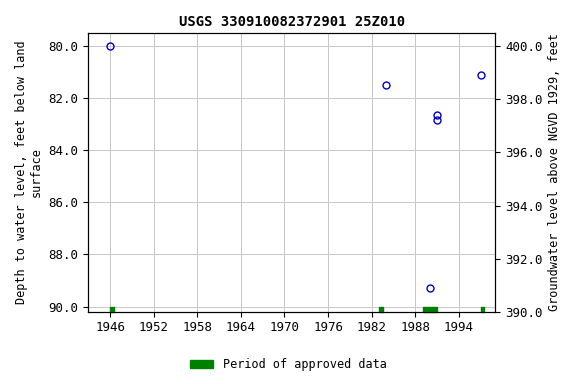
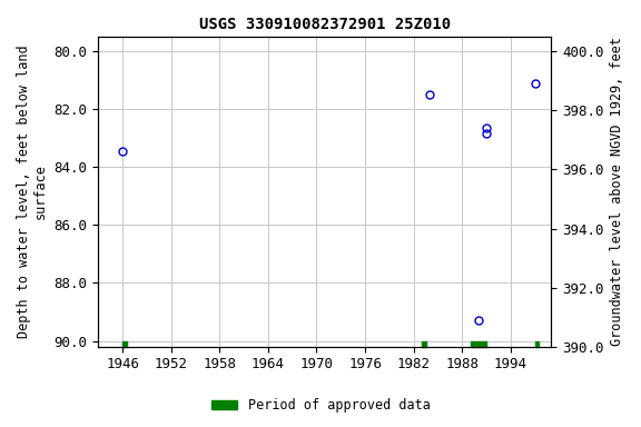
1946: 80.00 -> 83.45
